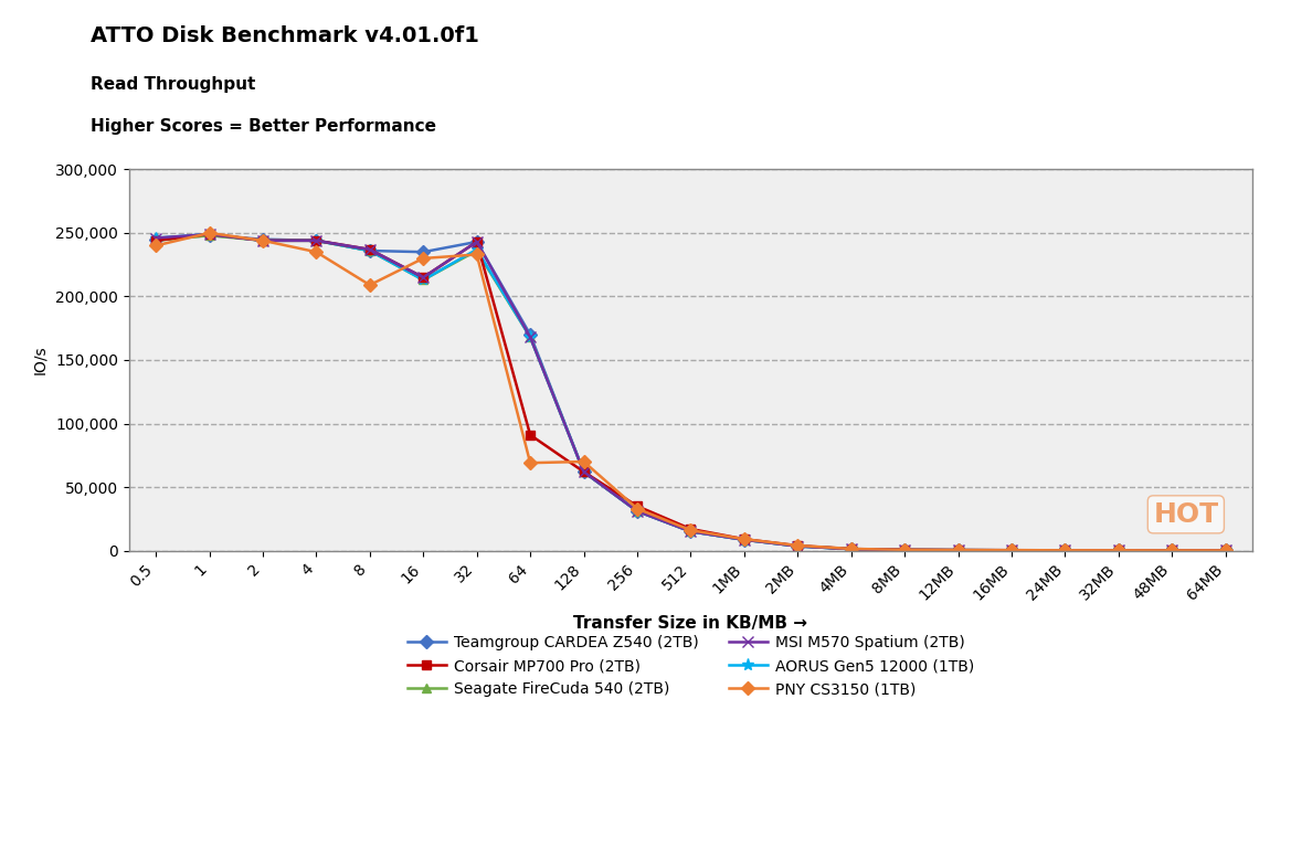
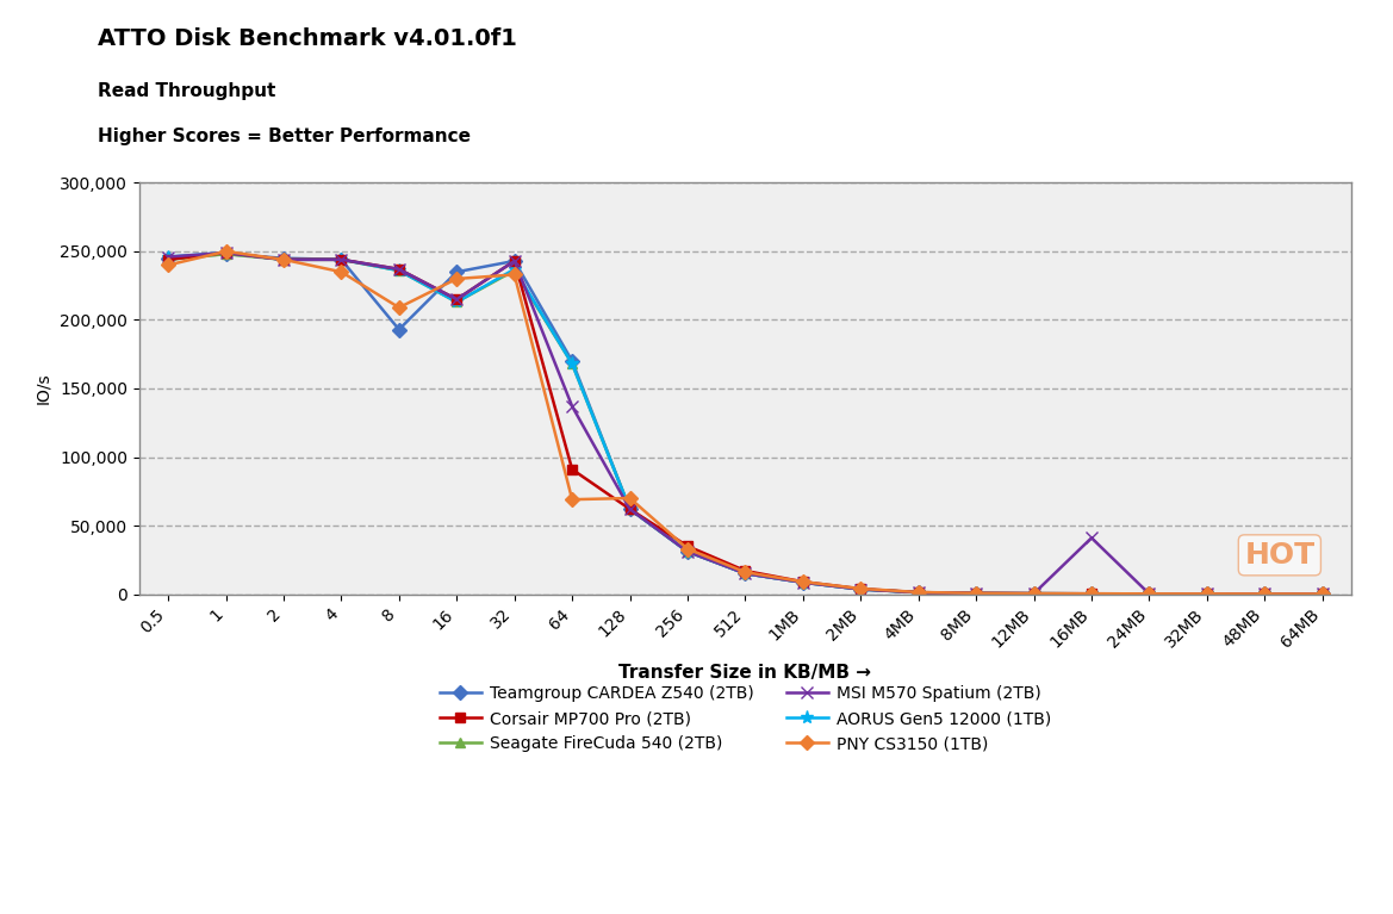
Teamgroup CARDEA Z540 (2TB)/8: 236,000 -> 193,000
MSI M570 Spatium (2TB)/64: 168,000 -> 137,000
MSI M570 Spatium (2TB)/16MB: 0 -> 41,000
